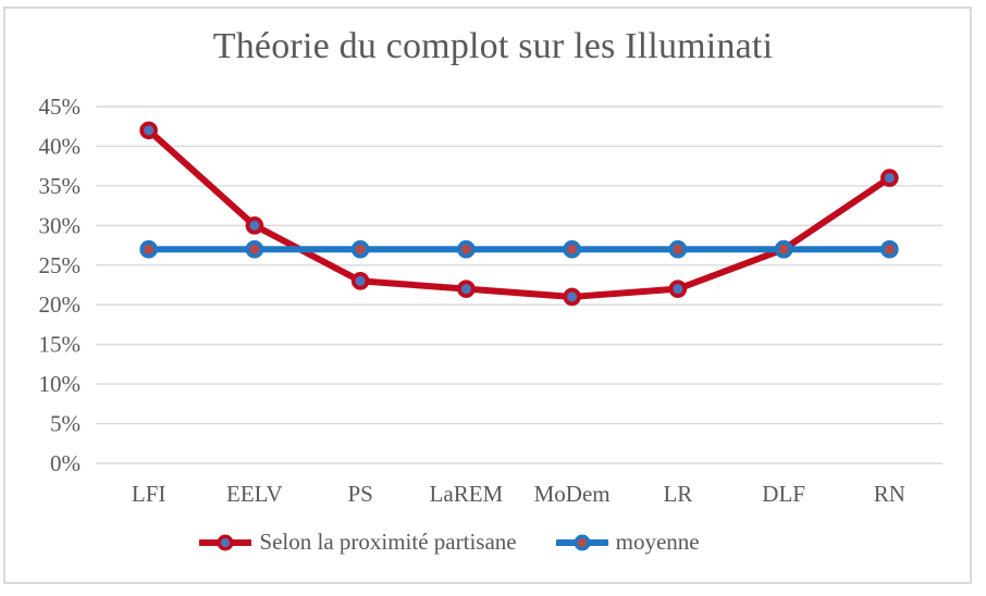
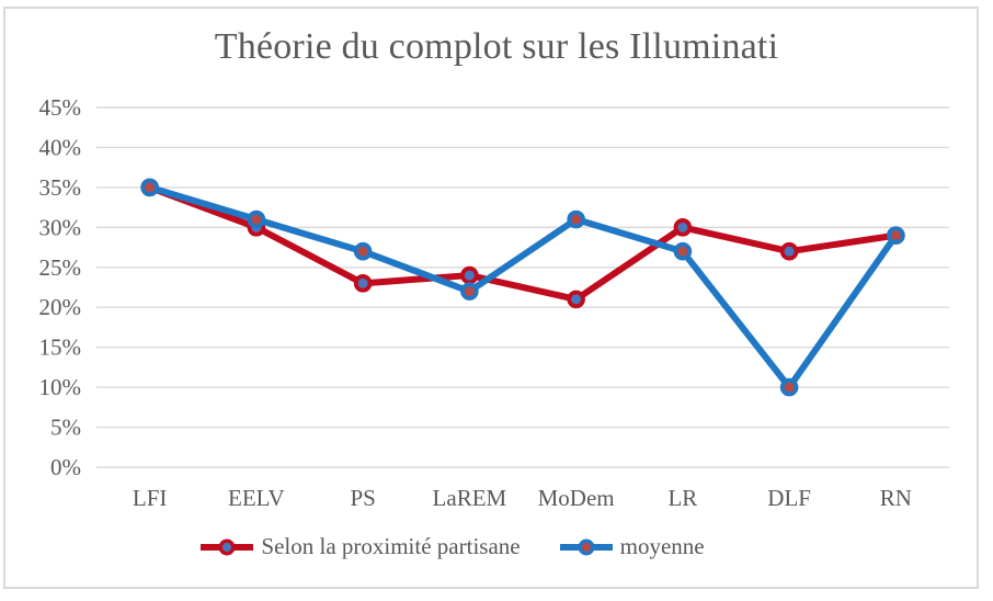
Selon la proximité partisane/LFI: 42% -> 35%
moyenne/LFI: 27% -> 35%
moyenne/EELV: 27% -> 31%
Selon la proximité partisane/LaREM: 22% -> 24%
moyenne/LaREM: 27% -> 22%
moyenne/MoDem: 27% -> 31%
Selon la proximité partisane/LR: 22% -> 30%
moyenne/DLF: 27% -> 10%
Selon la proximité partisane/RN: 36% -> 29%
moyenne/RN: 27% -> 29%
